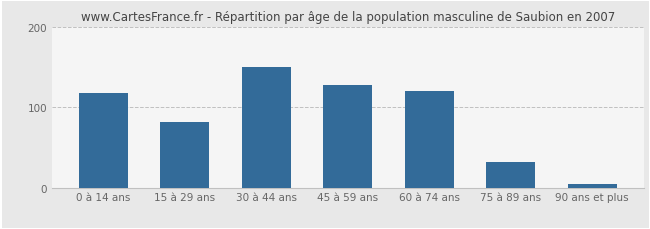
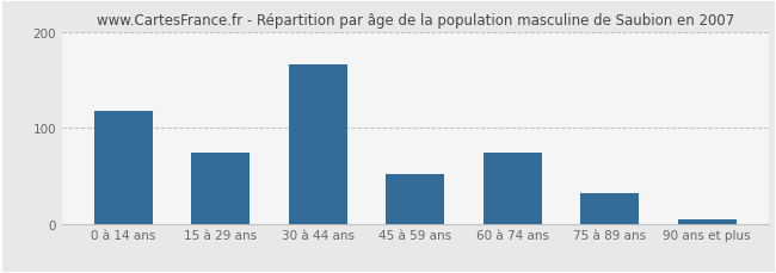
15 à 29 ans: 82 -> 74
30 à 44 ans: 150 -> 166
45 à 59 ans: 128 -> 52
60 à 74 ans: 120 -> 74
